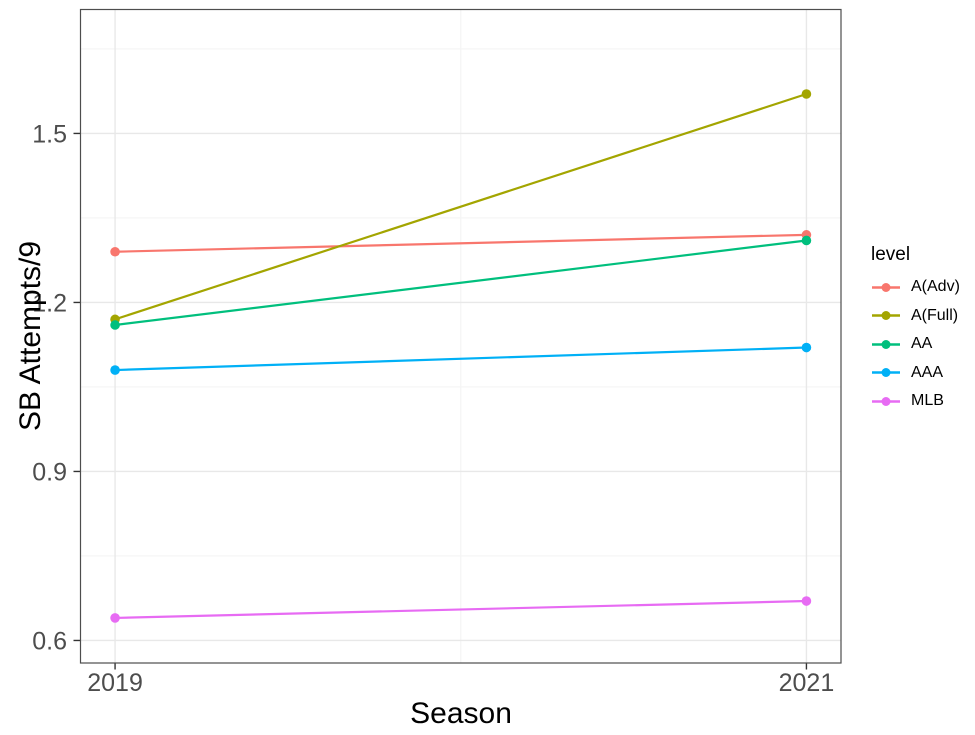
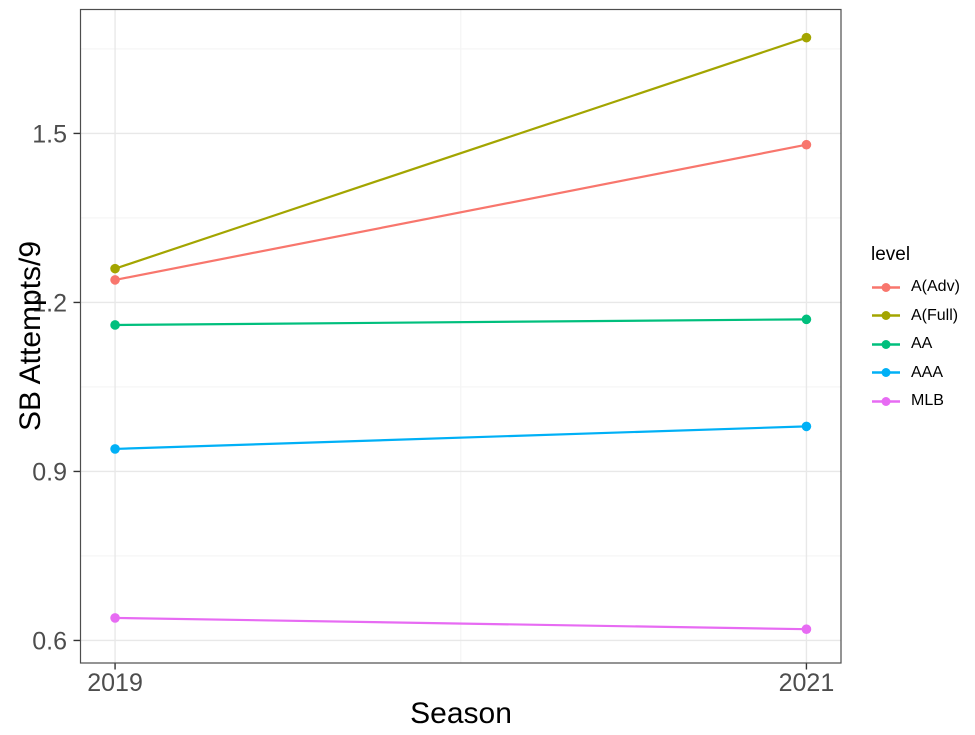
A(Adv)/2019: 1.29 -> 1.24
A(Full)/2019: 1.17 -> 1.26
AAA/2019: 1.08 -> 0.94
A(Adv)/2021: 1.32 -> 1.48
A(Full)/2021: 1.57 -> 1.67
AA/2021: 1.31 -> 1.17
AAA/2021: 1.12 -> 0.98
MLB/2021: 0.67 -> 0.62
